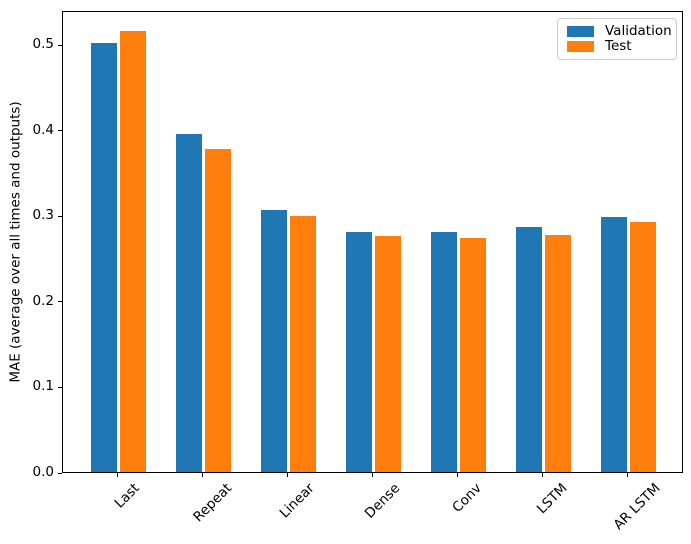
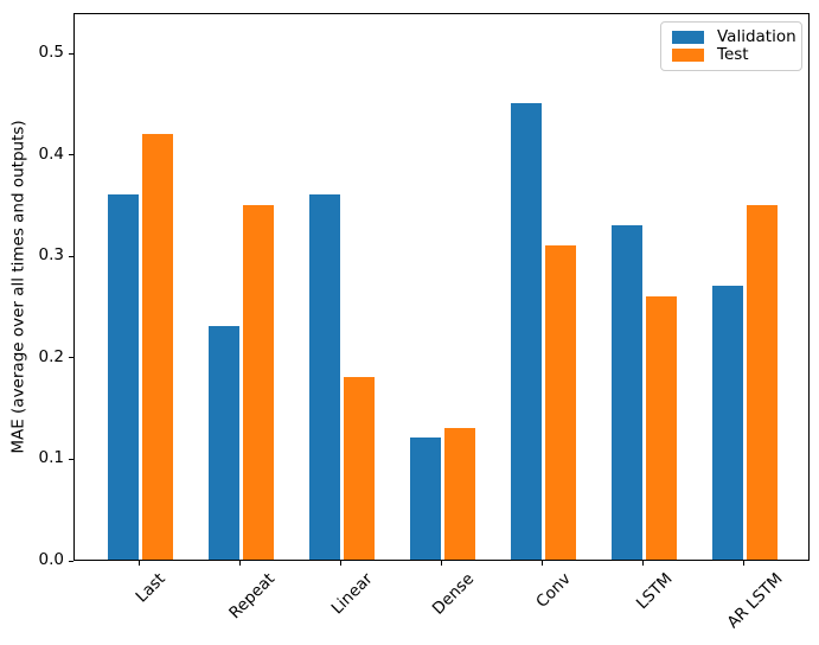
Validation/Last: 0.50 -> 0.36
Test/Last: 0.52 -> 0.42
Validation/Repeat: 0.40 -> 0.23
Test/Repeat: 0.38 -> 0.35
Validation/Linear: 0.31 -> 0.36
Test/Linear: 0.30 -> 0.18
Validation/Dense: 0.28 -> 0.12
Test/Dense: 0.28 -> 0.13
Validation/Conv: 0.28 -> 0.45
Test/Conv: 0.27 -> 0.31
Validation/LSTM: 0.29 -> 0.33
Test/LSTM: 0.28 -> 0.26
Validation/AR LSTM: 0.30 -> 0.27
Test/AR LSTM: 0.29 -> 0.35
